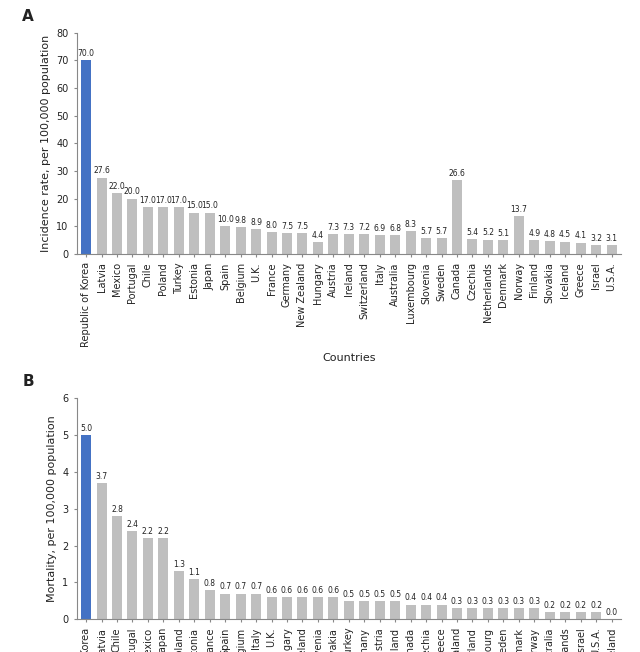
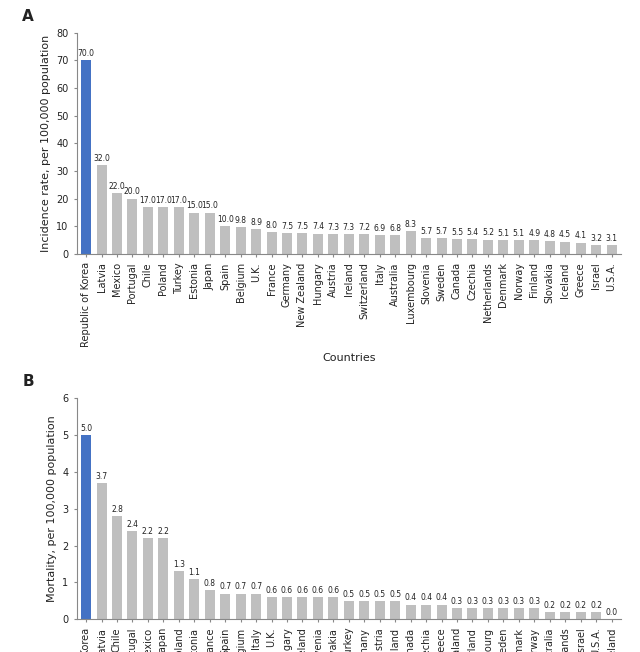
Latvia: 27.6 -> 32.0
Hungary: 4.4 -> 7.4
Canada: 26.6 -> 5.5
Norway: 13.7 -> 5.1
